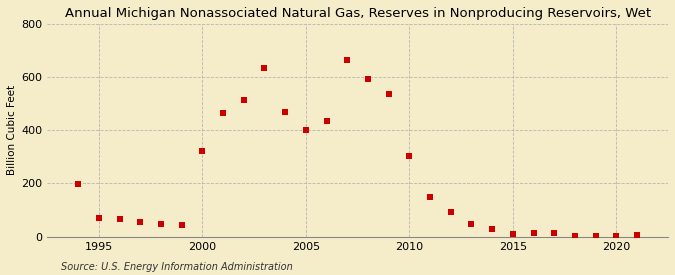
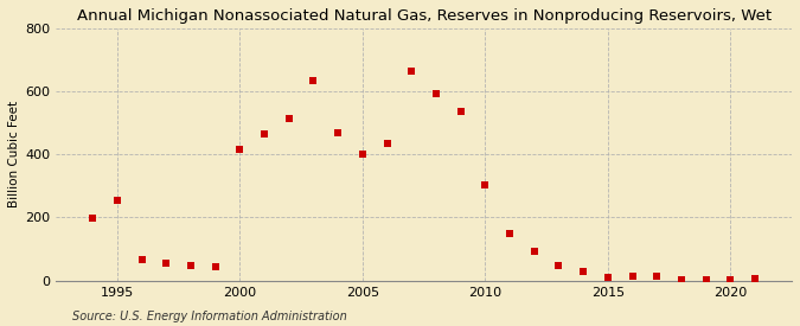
1995: 72 -> 255
2000: 322 -> 415
